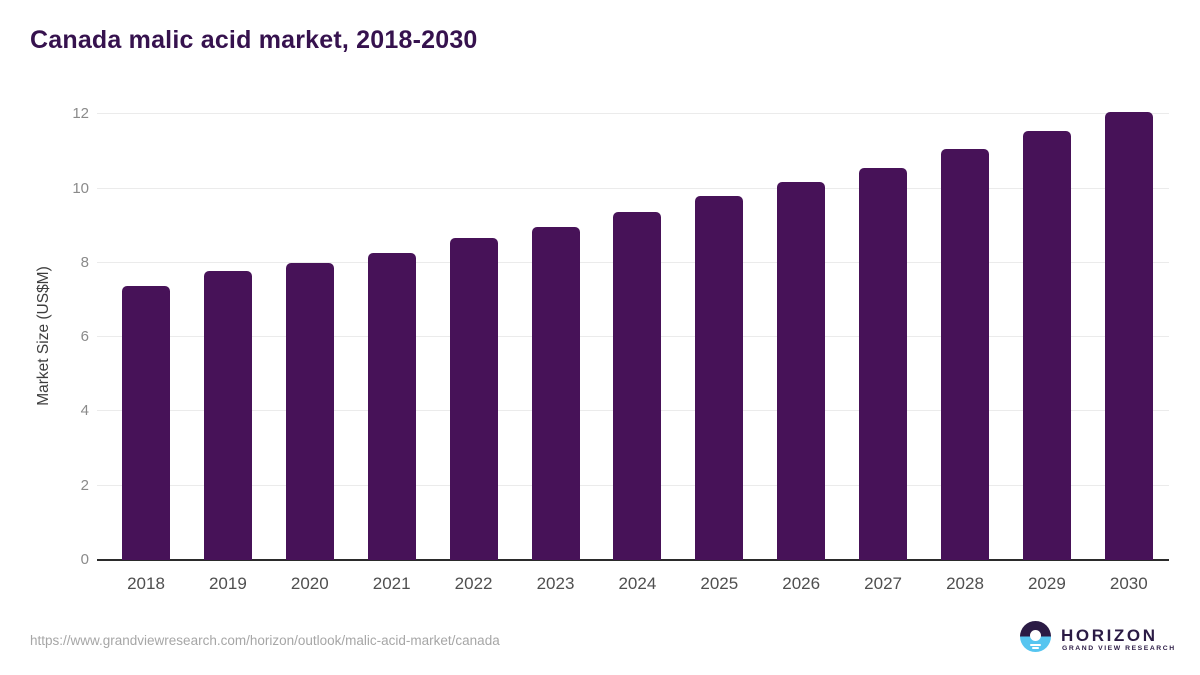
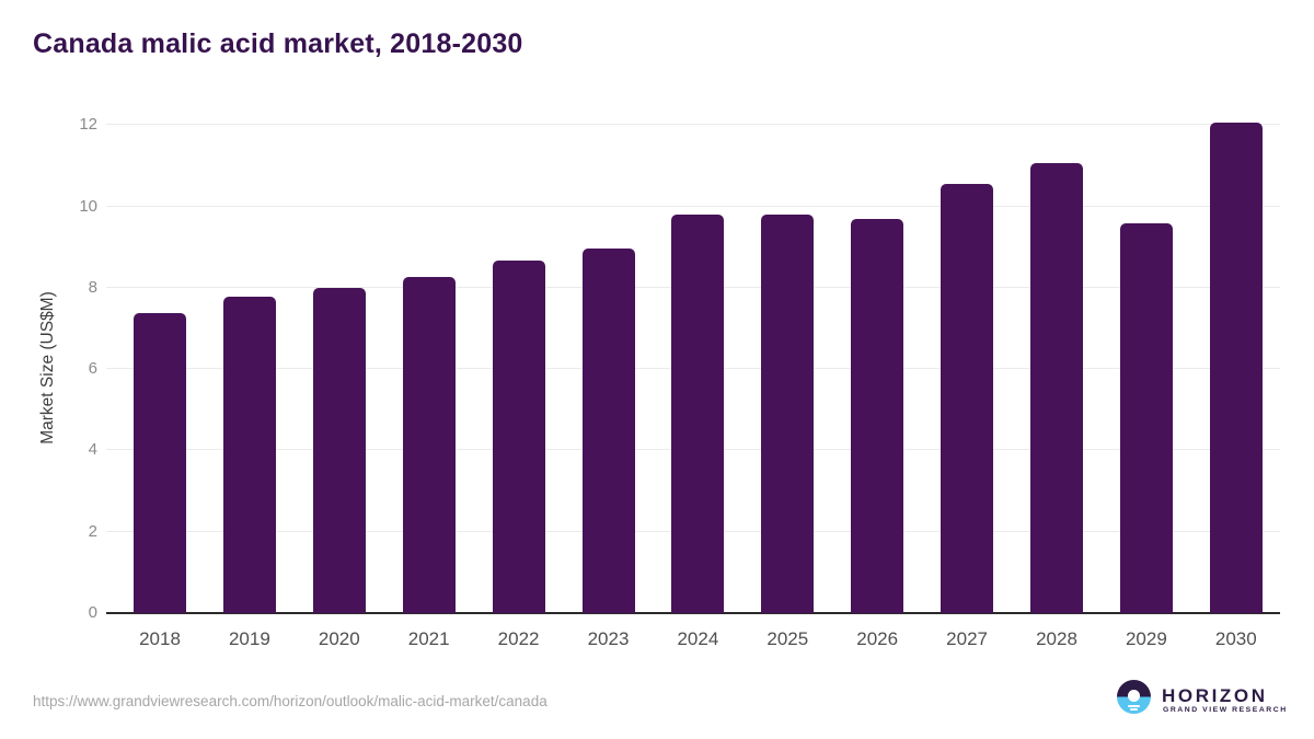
2024: 9.4 -> 9.8
2026: 10.2 -> 9.7
2029: 11.6 -> 9.6
